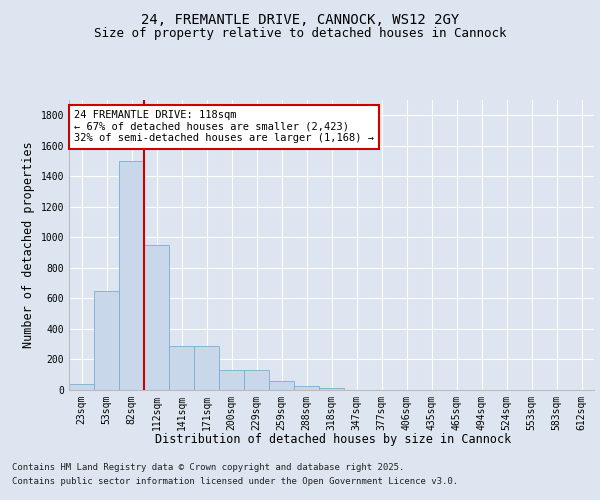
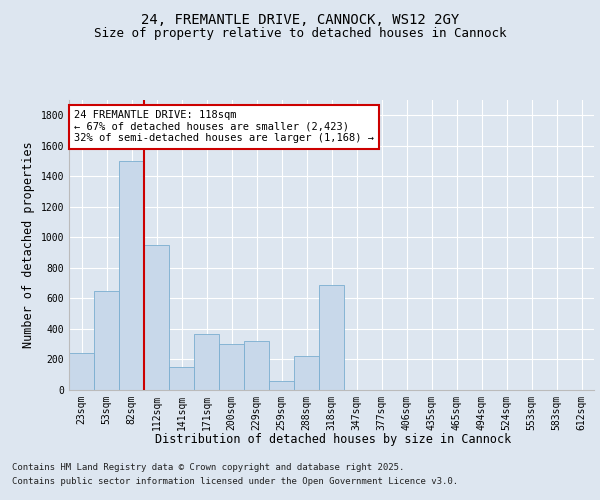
23sqm: 40 -> 240
141sqm: 290 -> 150
171sqm: 290 -> 370
200sqm: 130 -> 300
229sqm: 130 -> 320
288sqm: 20 -> 220
318sqm: 10 -> 690
